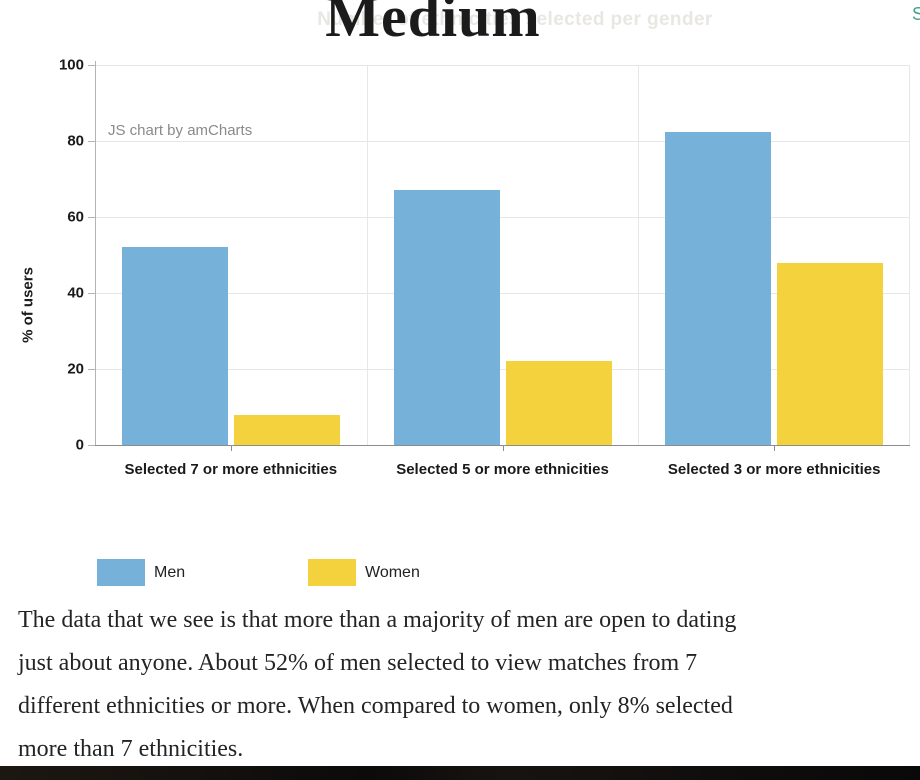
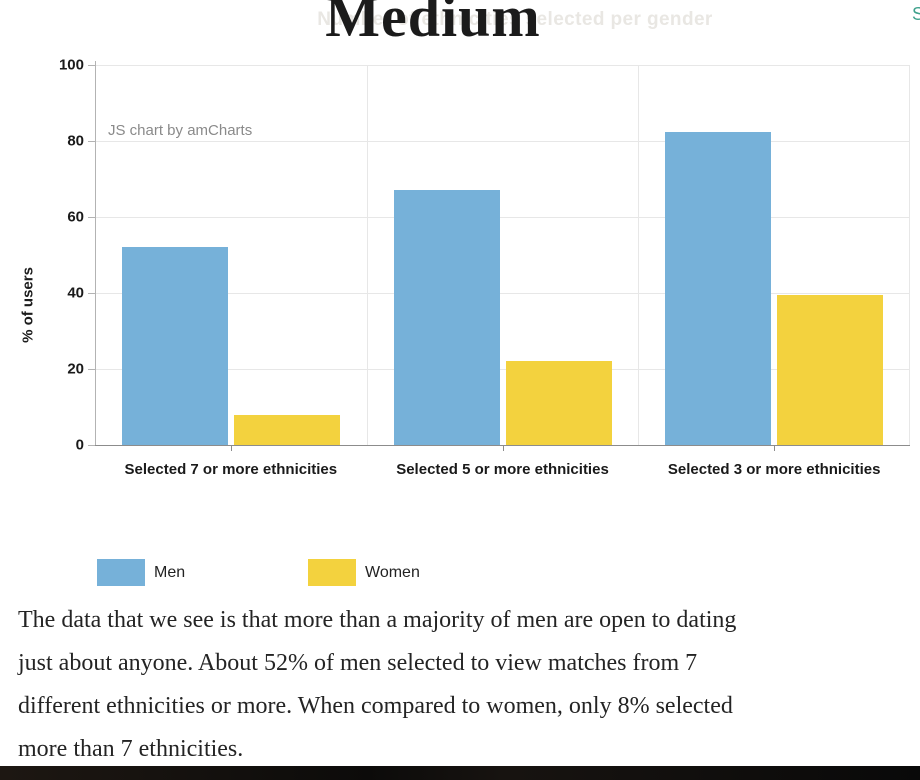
Women/Selected 3 or more ethnicities: 48 -> 40
